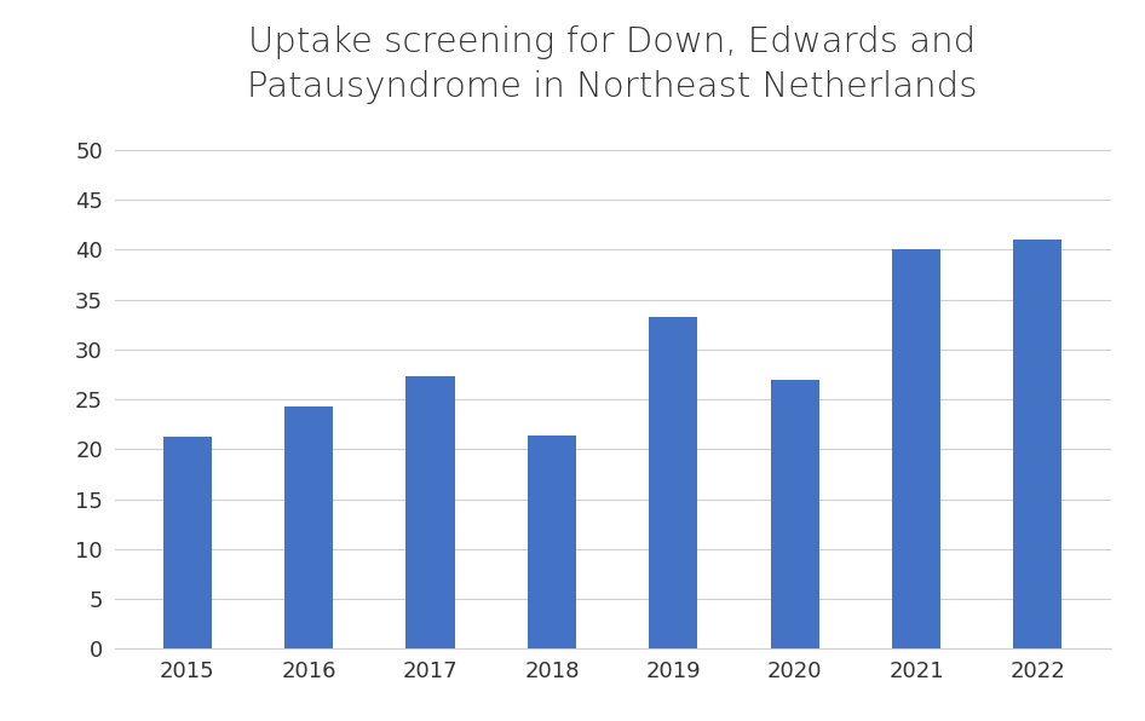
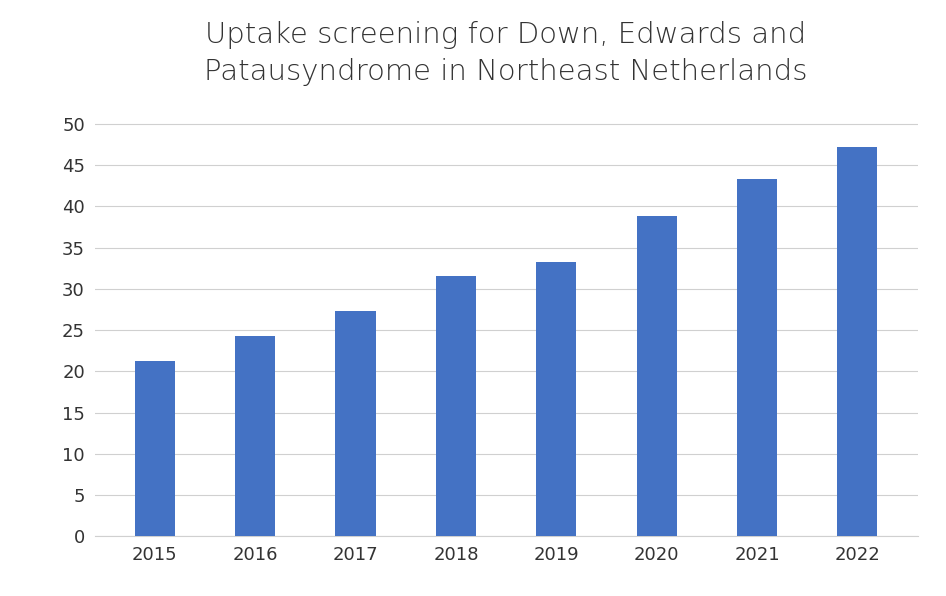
2018: 21.4 -> 31.6
2020: 27.0 -> 38.8
2021: 40.0 -> 43.3
2022: 41.0 -> 47.2
